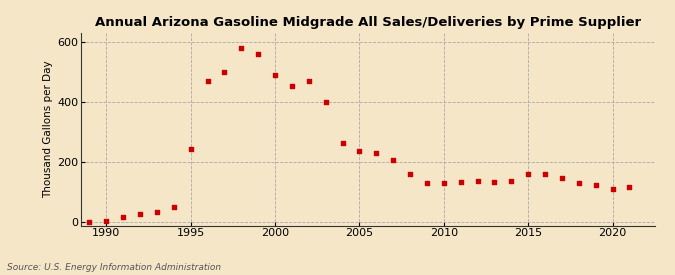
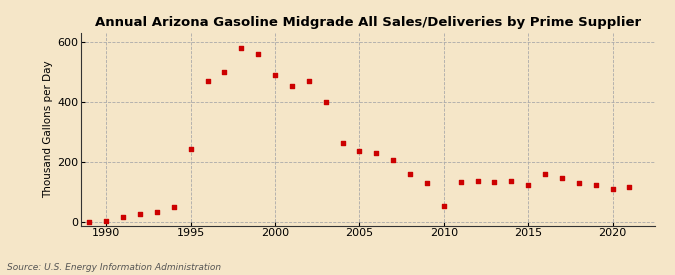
2010: 130 -> 55
2015: 160 -> 125
